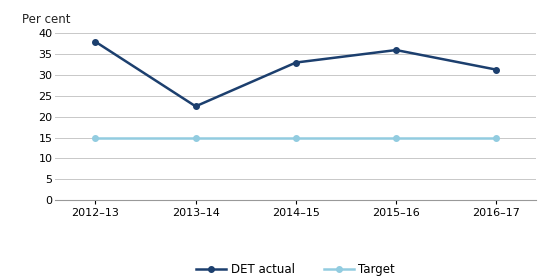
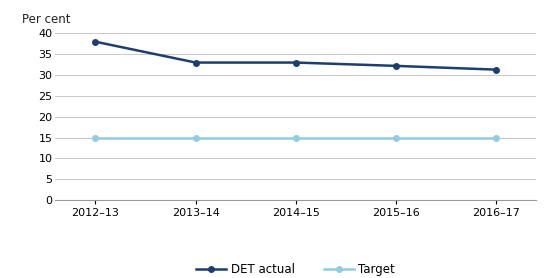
DET actual/2013–14: 22.5 -> 33.0
DET actual/2015–16: 36.0 -> 32.2
